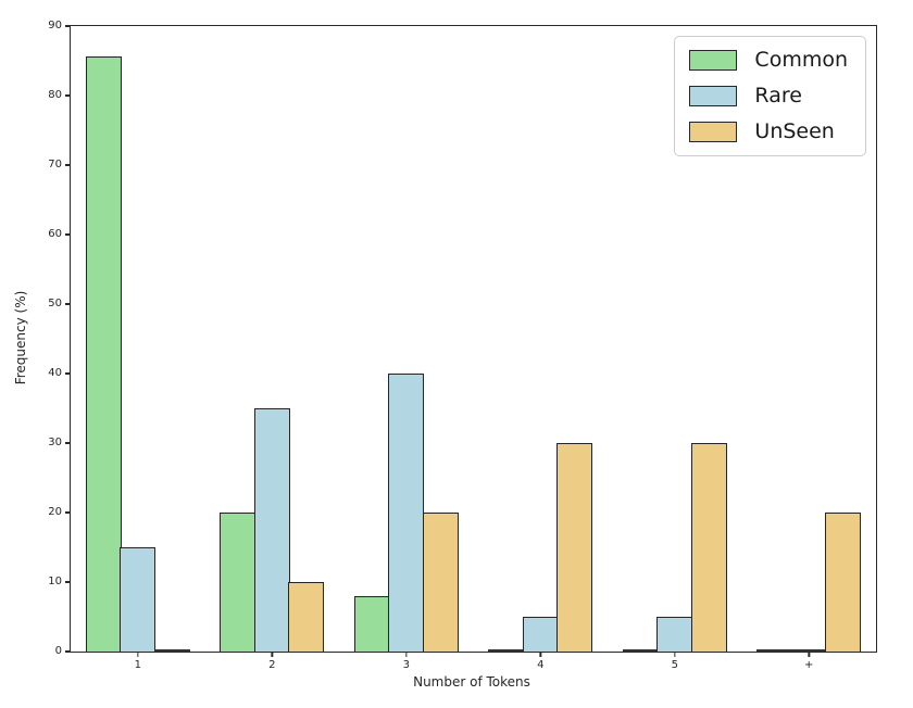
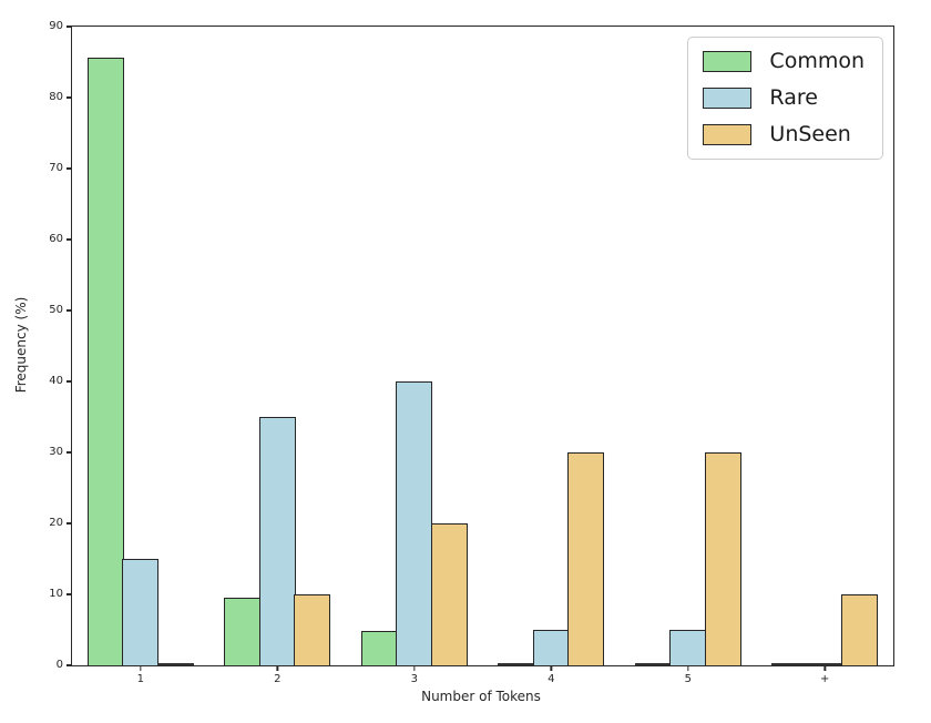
Common/2: 20 -> 10
Common/3: 8 -> 5
UnSeen/+: 20 -> 10
